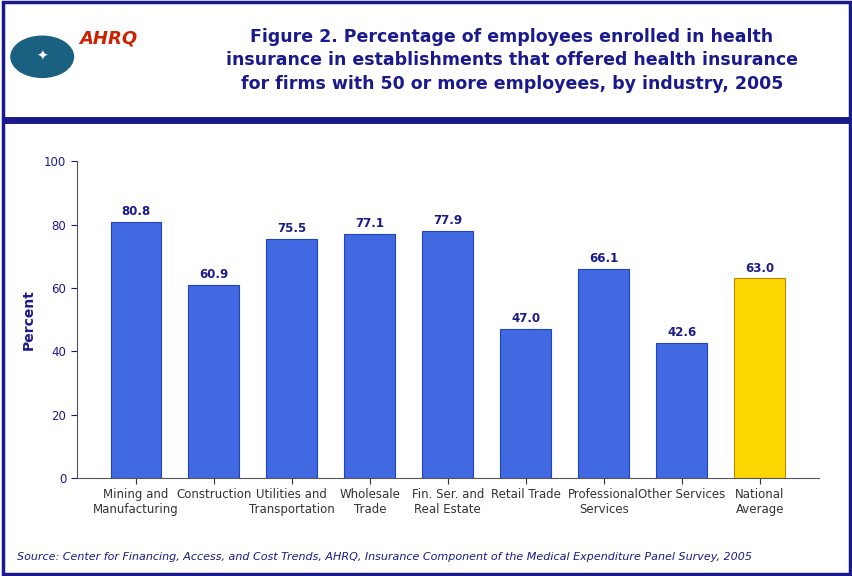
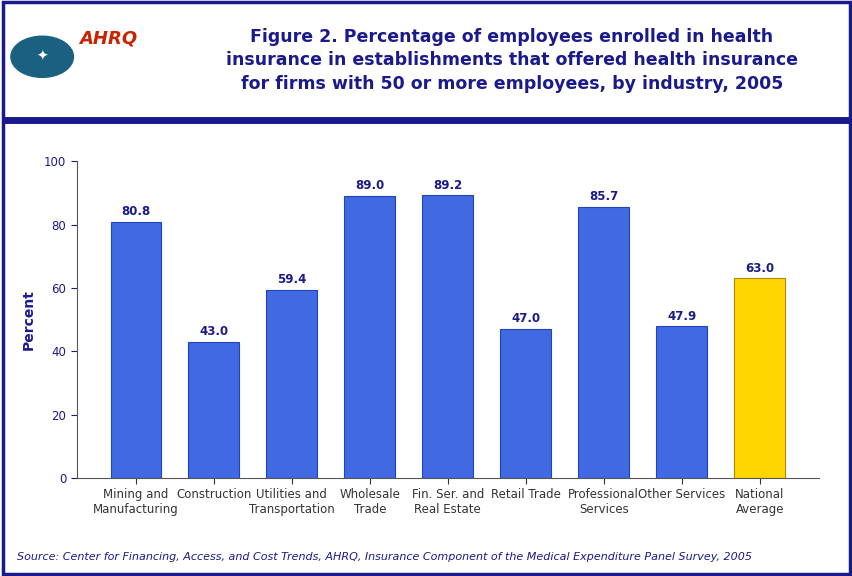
Construction: 60.9 -> 43.0
Utilities and Transportation: 75.5 -> 59.4
Wholesale Trade: 77.1 -> 89.0
Fin. Ser. and Real Estate: 77.9 -> 89.2
Professional Services: 66.1 -> 85.7
Other Services: 42.6 -> 47.9
